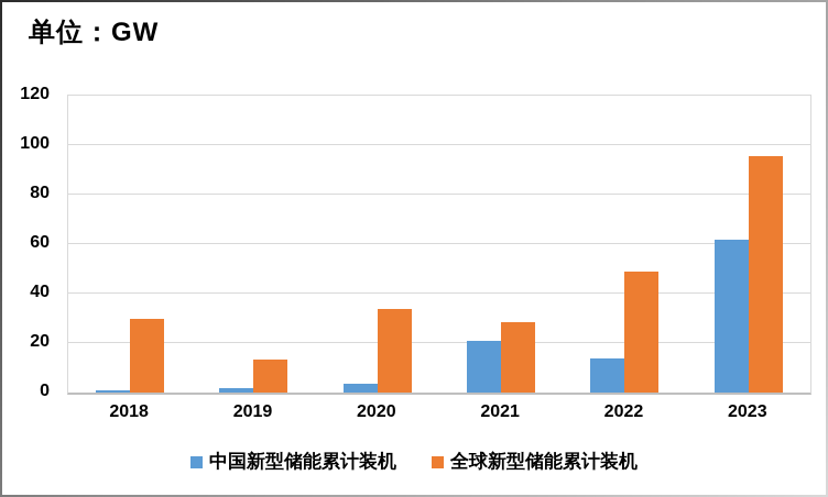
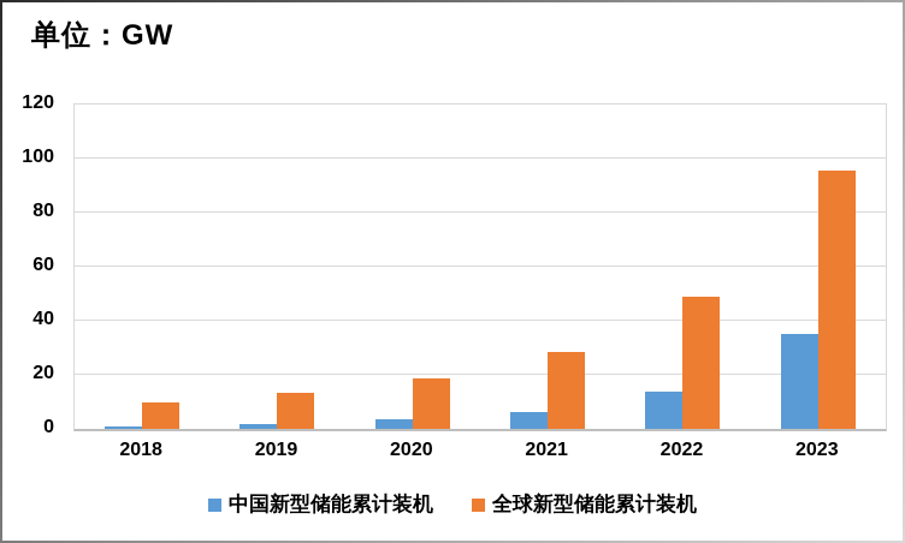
全球新型储能累计装机/2018: 30 -> 10
全球新型储能累计装机/2020: 34 -> 19
中国新型储能累计装机/2021: 21 -> 6
中国新型储能累计装机/2023: 62 -> 35
